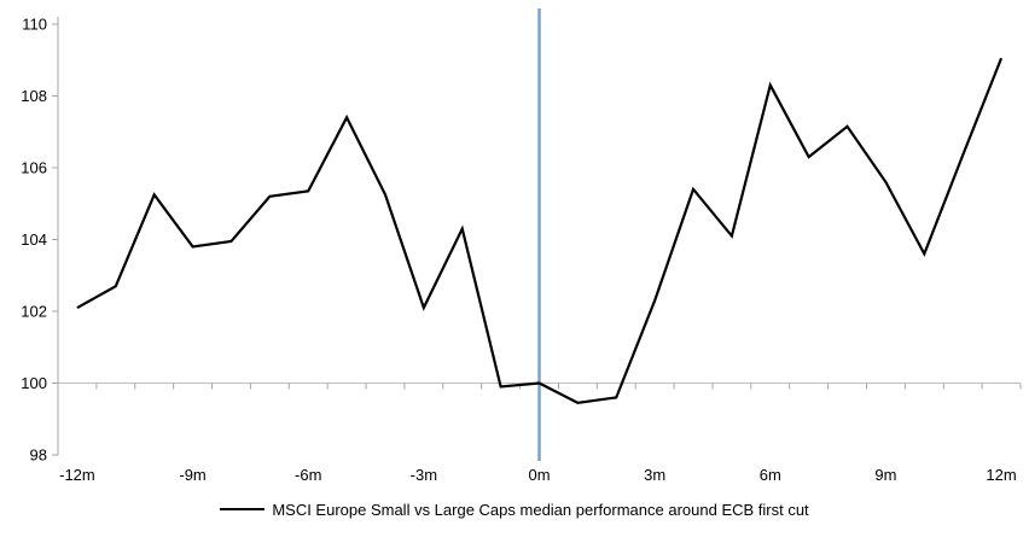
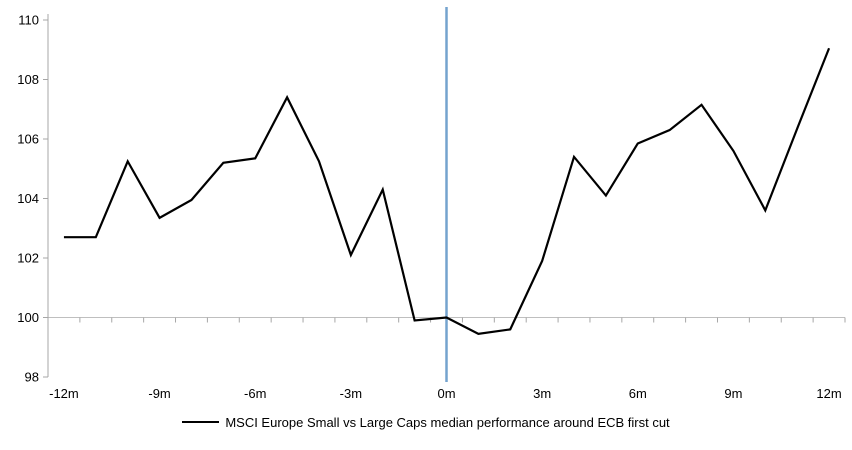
-12m: 102.1 -> 102.7
-9m: 103.8 -> 103.3
3m: 102.3 -> 101.9
6m: 108.3 -> 105.8
